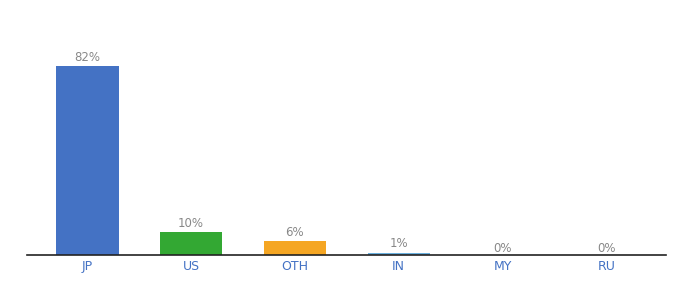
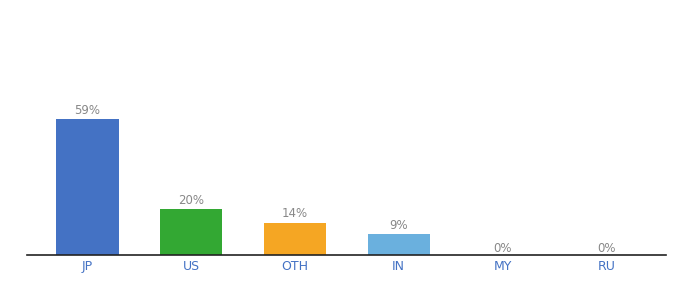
JP: 82% -> 59%
US: 10% -> 20%
OTH: 6% -> 14%
IN: 1% -> 9%
